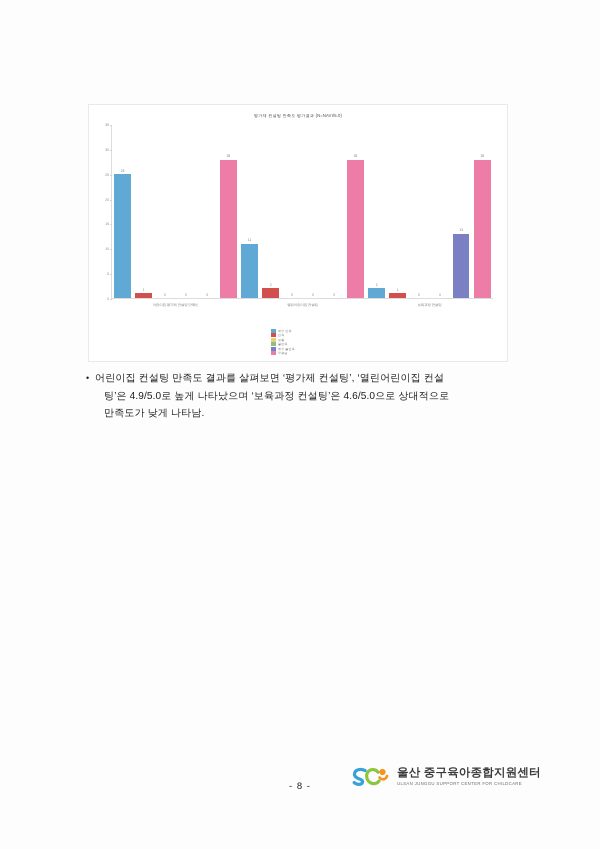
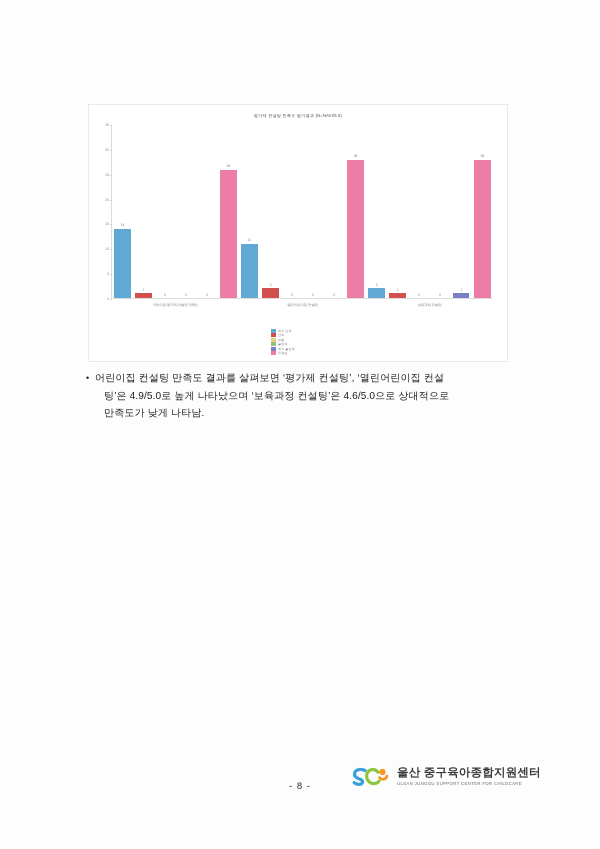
매우 만족/어린이집 평가제 컨설팅 만족도: 25 -> 14
무응답/어린이집 평가제 컨설팅 만족도: 28 -> 26
매우 불만족/보육과정 컨설팅: 13 -> 1
